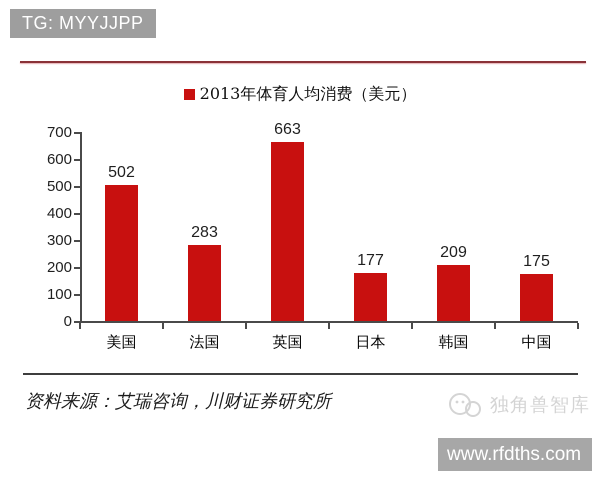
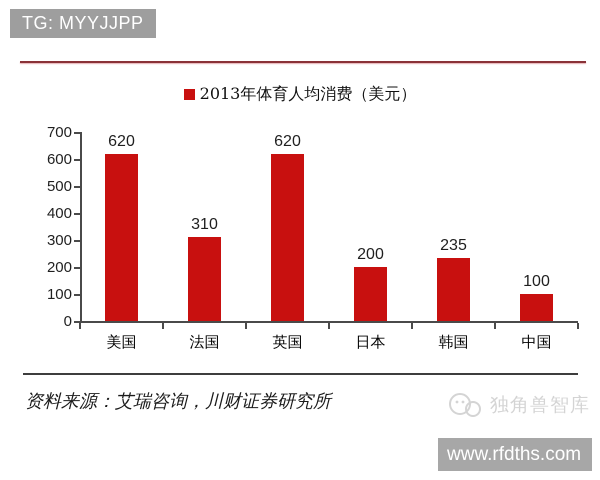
美国: 502 -> 620
法国: 283 -> 310
英国: 663 -> 620
日本: 177 -> 200
韩国: 209 -> 235
中国: 175 -> 100
